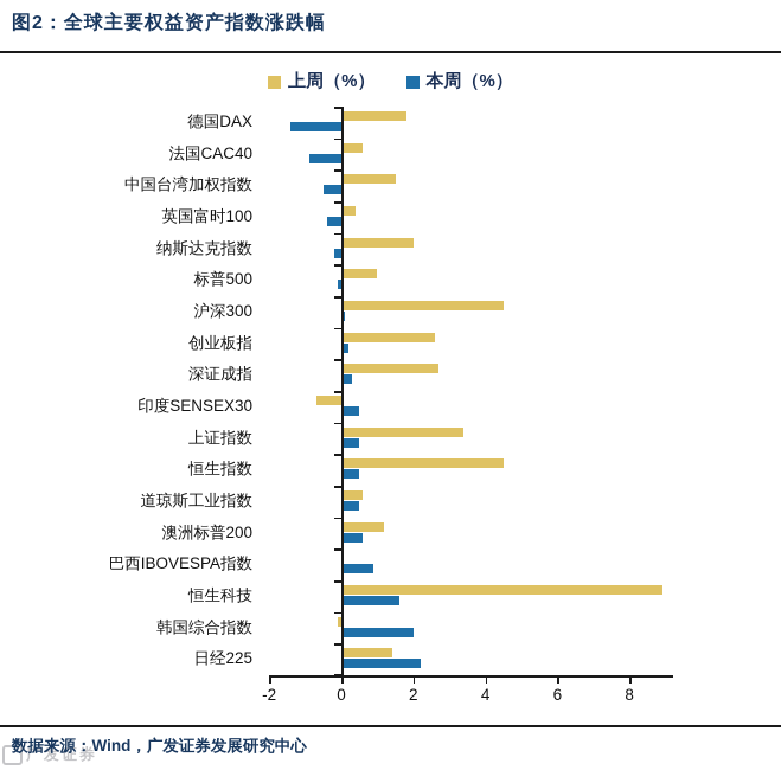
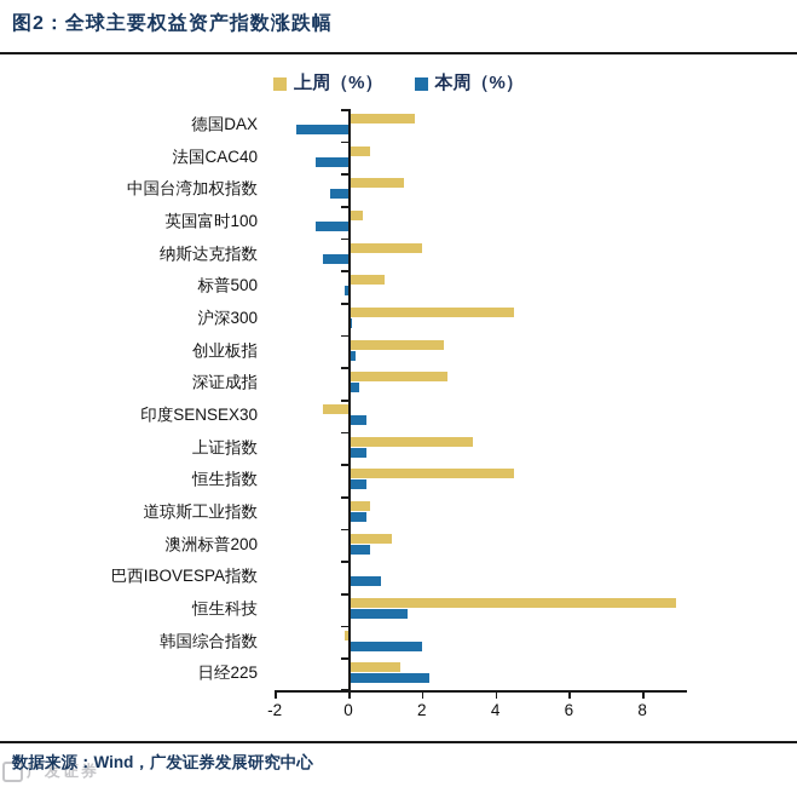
本周（%）/英国富时100: -0.4 -> -0.9
本周（%）/纳斯达克指数: -0.2 -> -0.7
